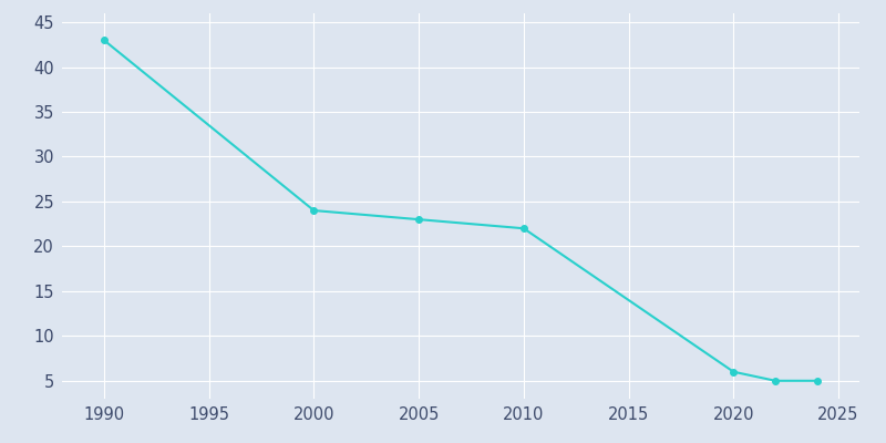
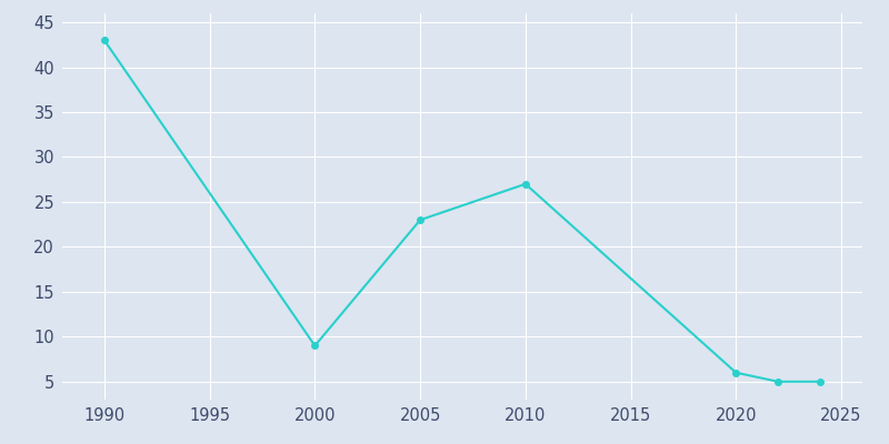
2000: 24 -> 9
2010: 22 -> 27
